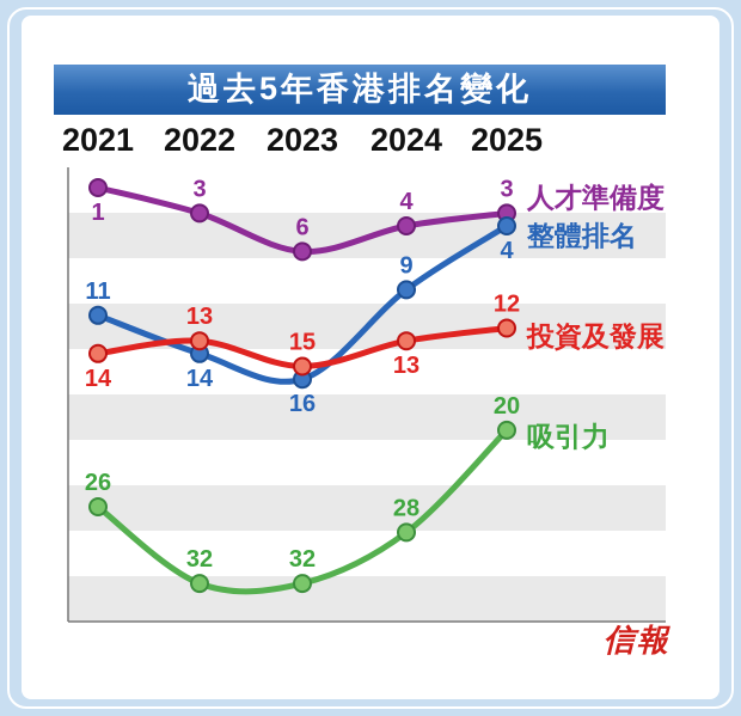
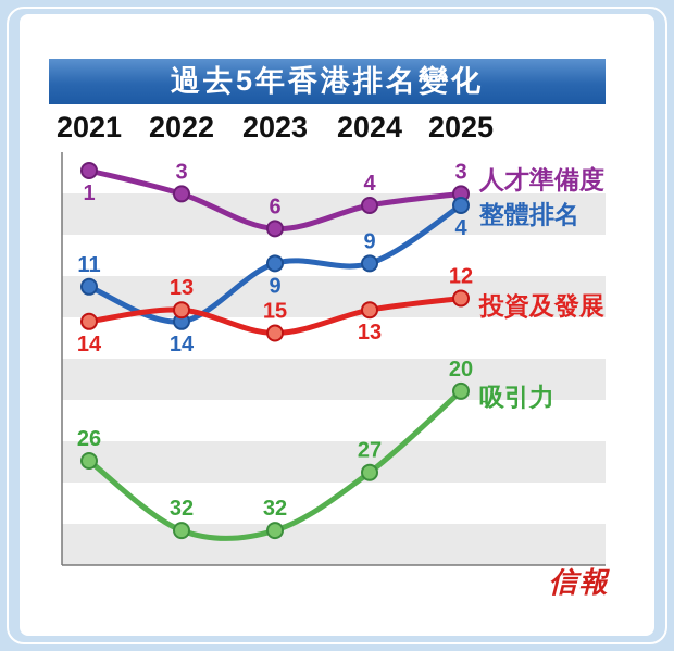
整體排名/2023: 16 -> 9
吸引力/2024: 28 -> 27
